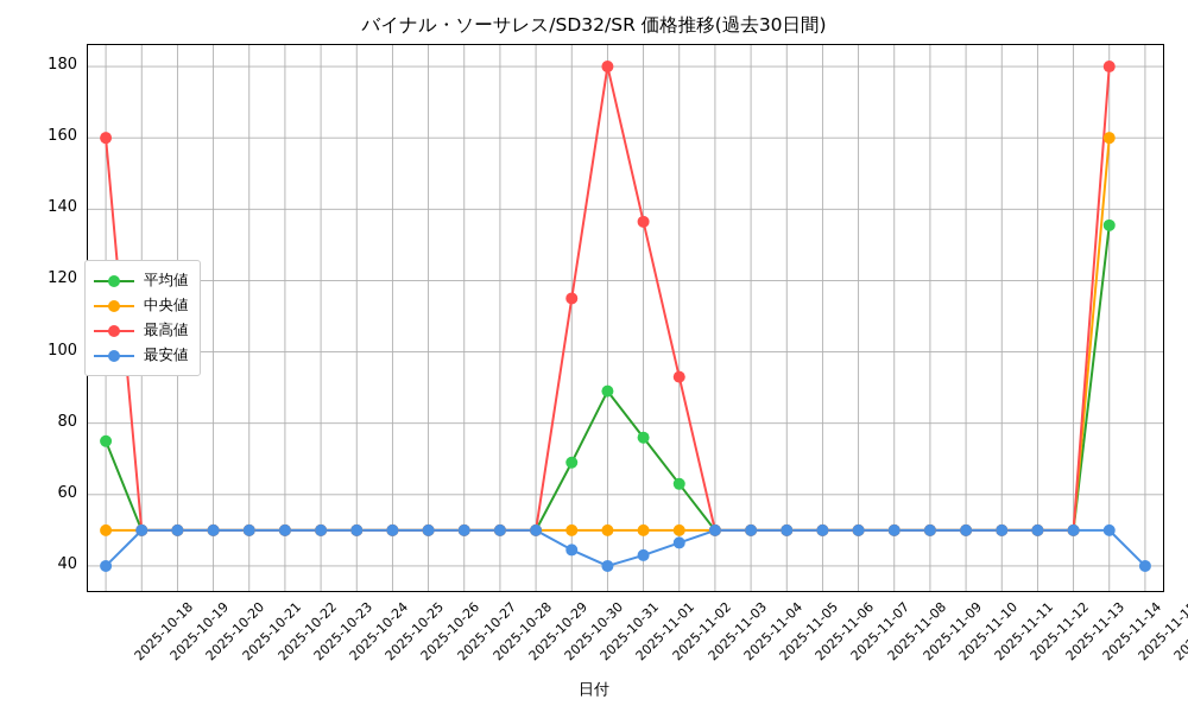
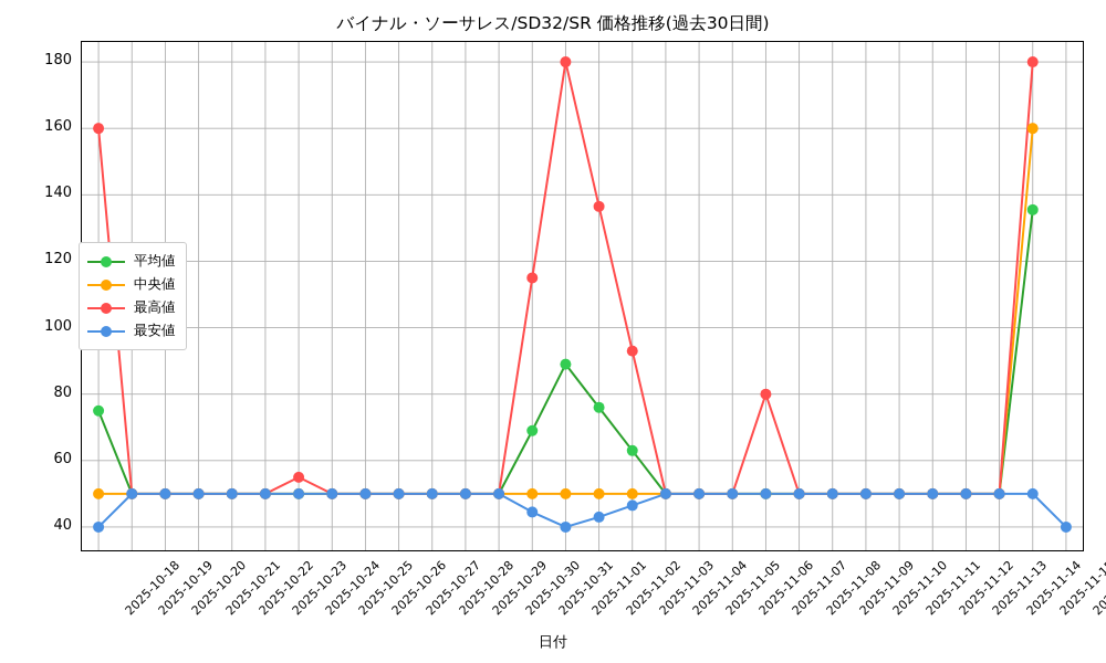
最高値/2025-10-24: 50 -> 55
最高値/2025-11-07: 50 -> 80
